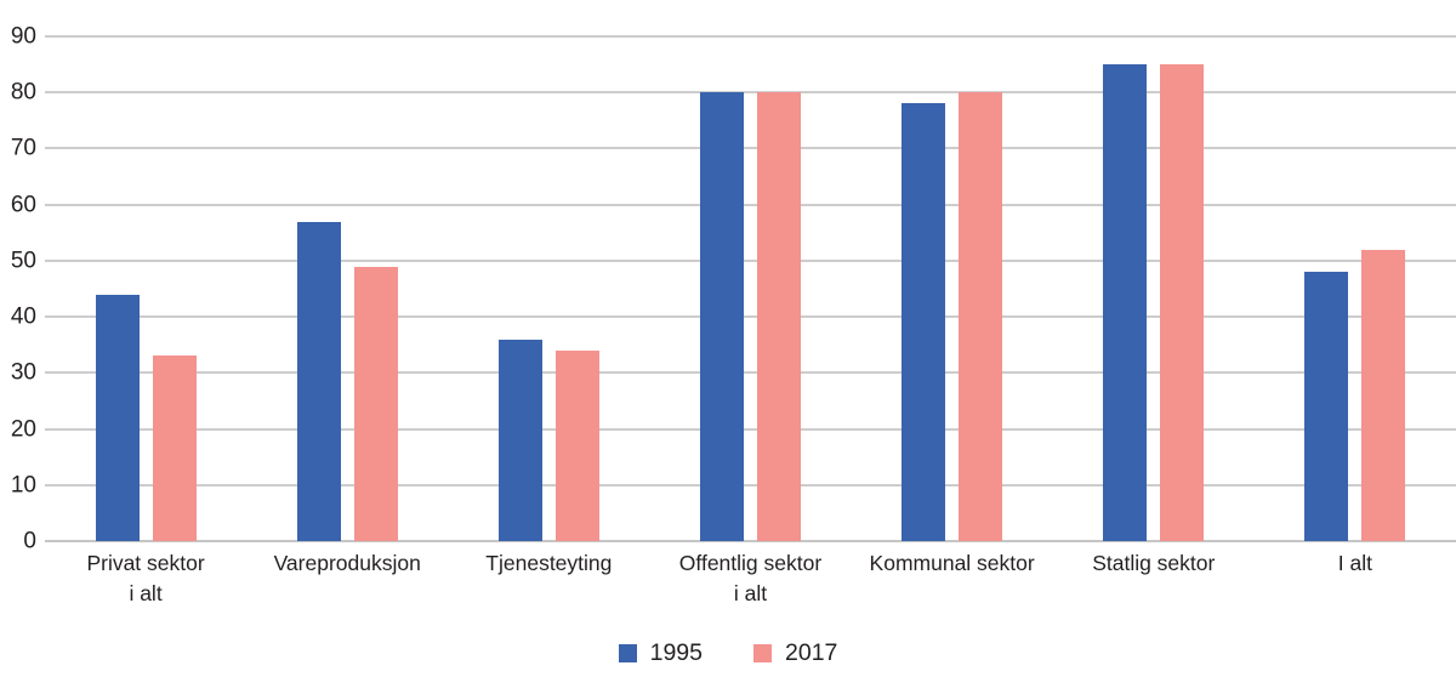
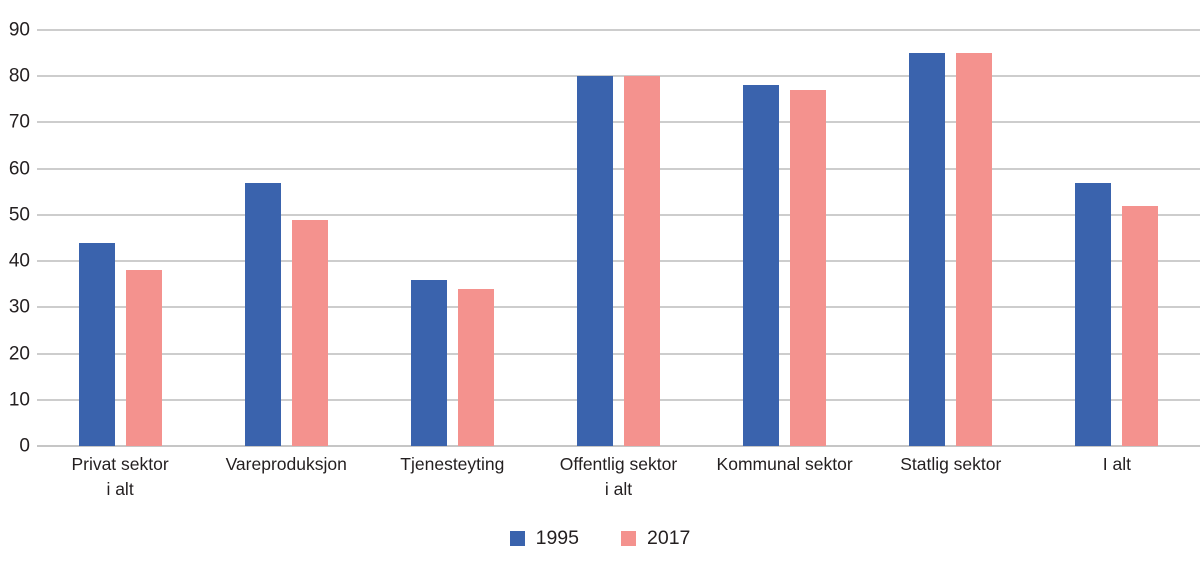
2017/Privat sektor i alt: 33 -> 38
2017/Kommunal sektor: 80 -> 77
1995/I alt: 48 -> 57
